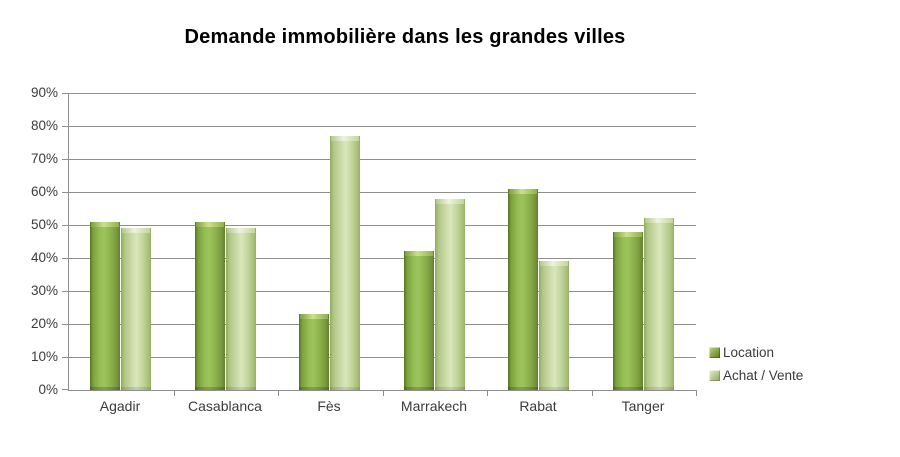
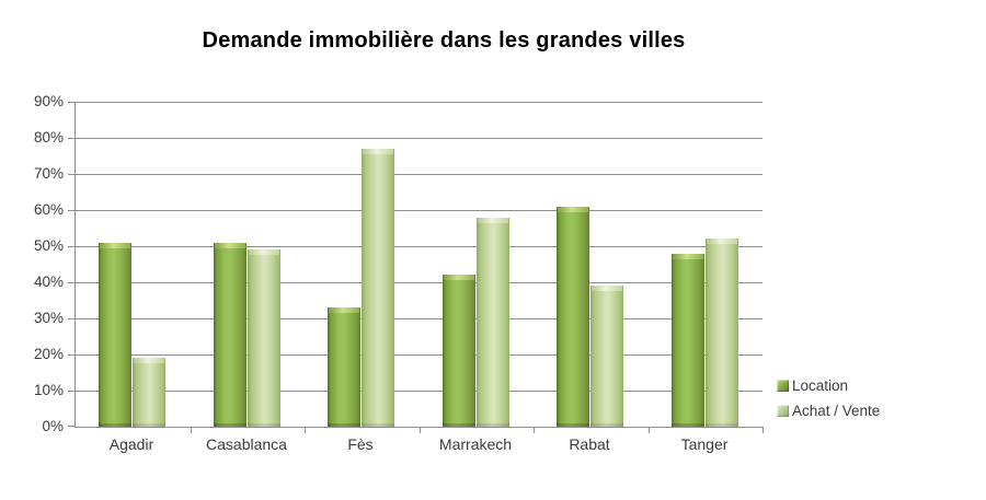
Achat / Vente/Agadir: 49% -> 19%
Location/Fès: 23% -> 33%
